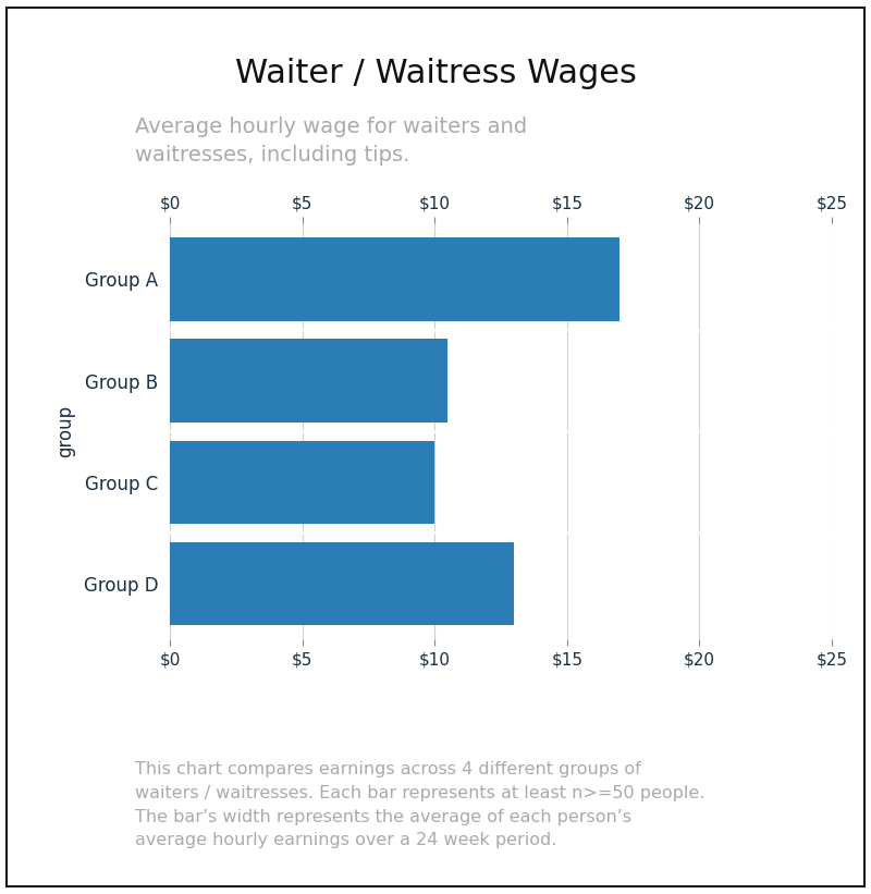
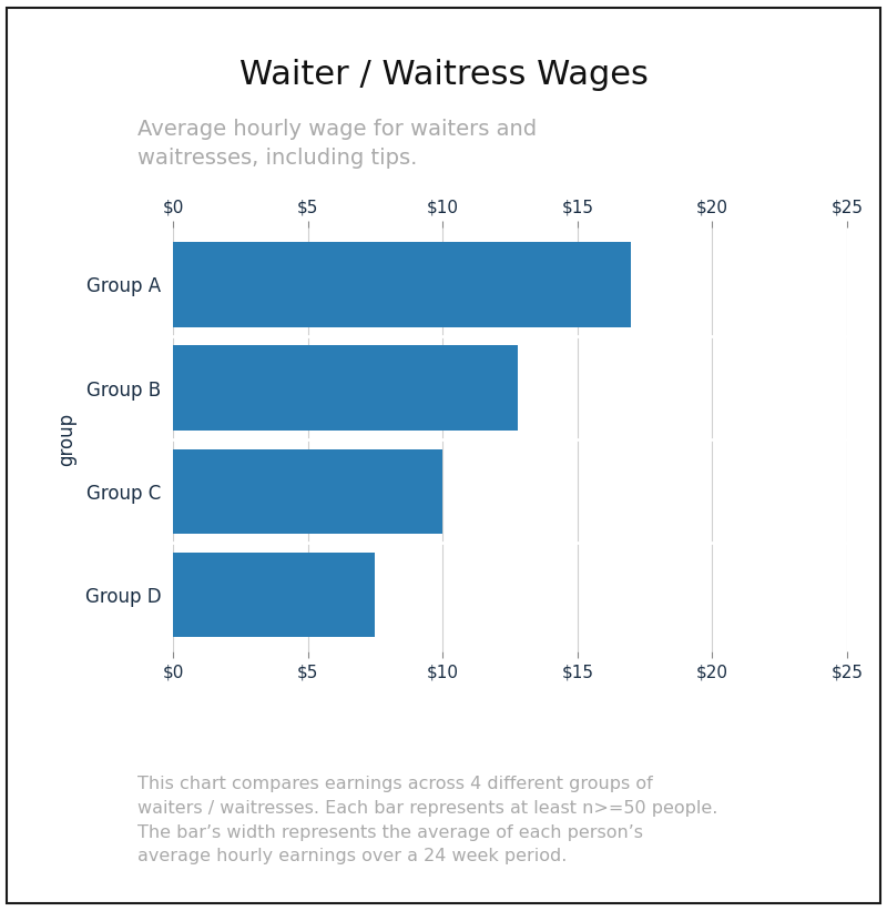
Group B: $10.5 -> $12.8
Group D: $13.0 -> $7.5
